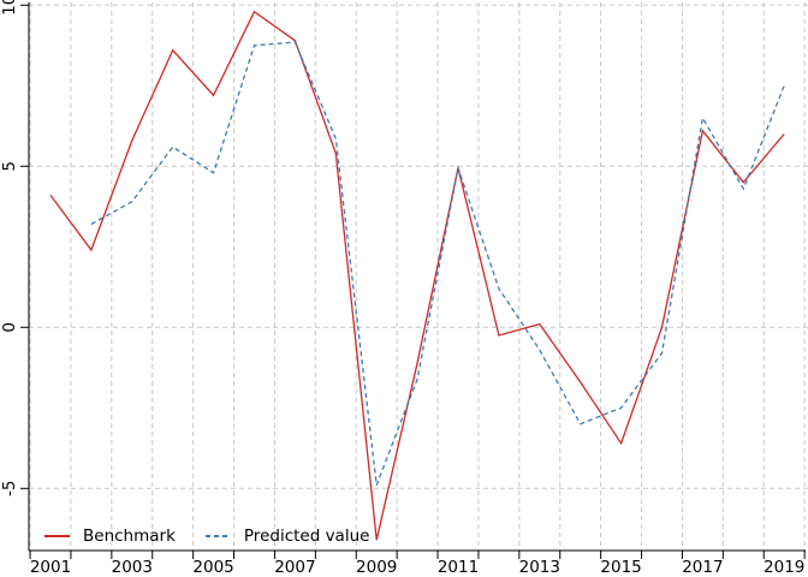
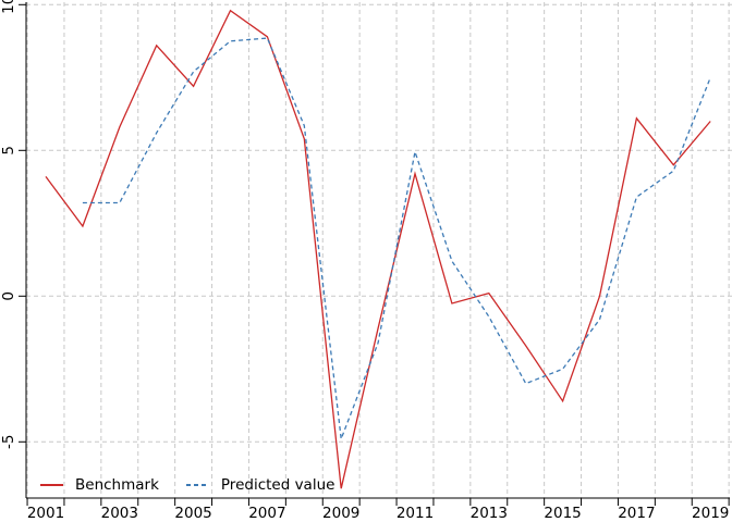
Predicted value/2003: 3.9 -> 3.2
Predicted value/2005: 4.8 -> 7.7
Benchmark/2011: 5.0 -> 4.2
Predicted value/2017: 6.5 -> 3.4
